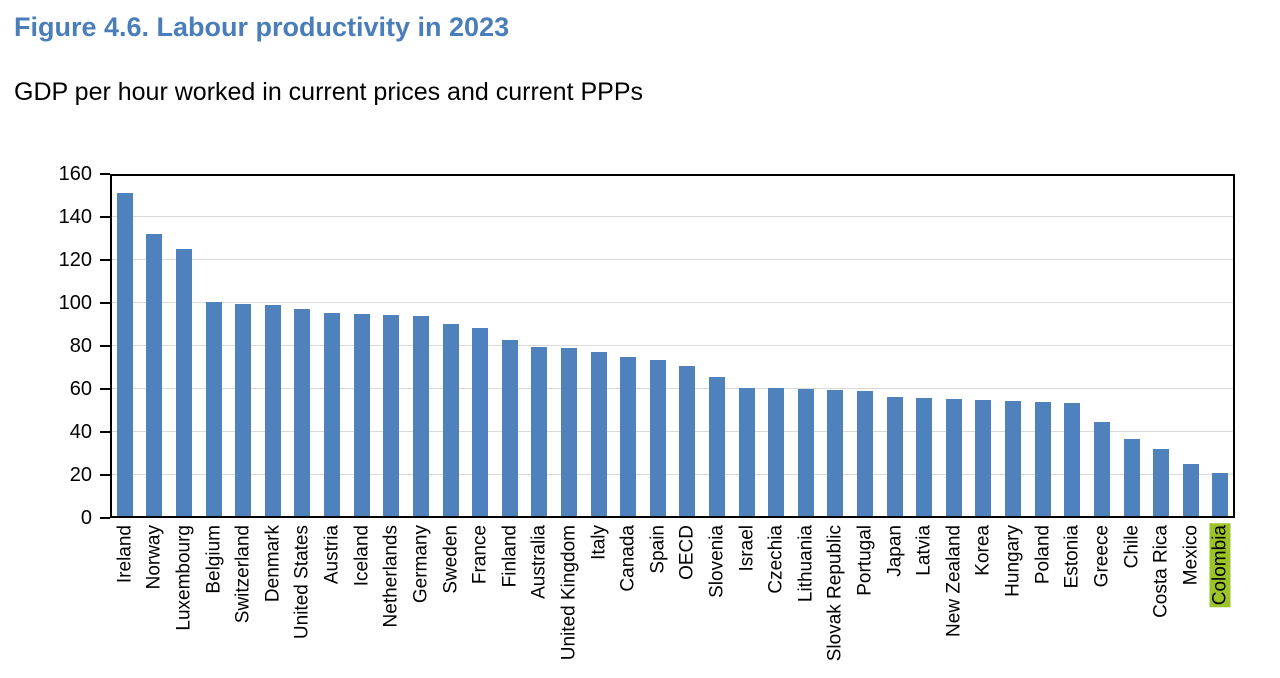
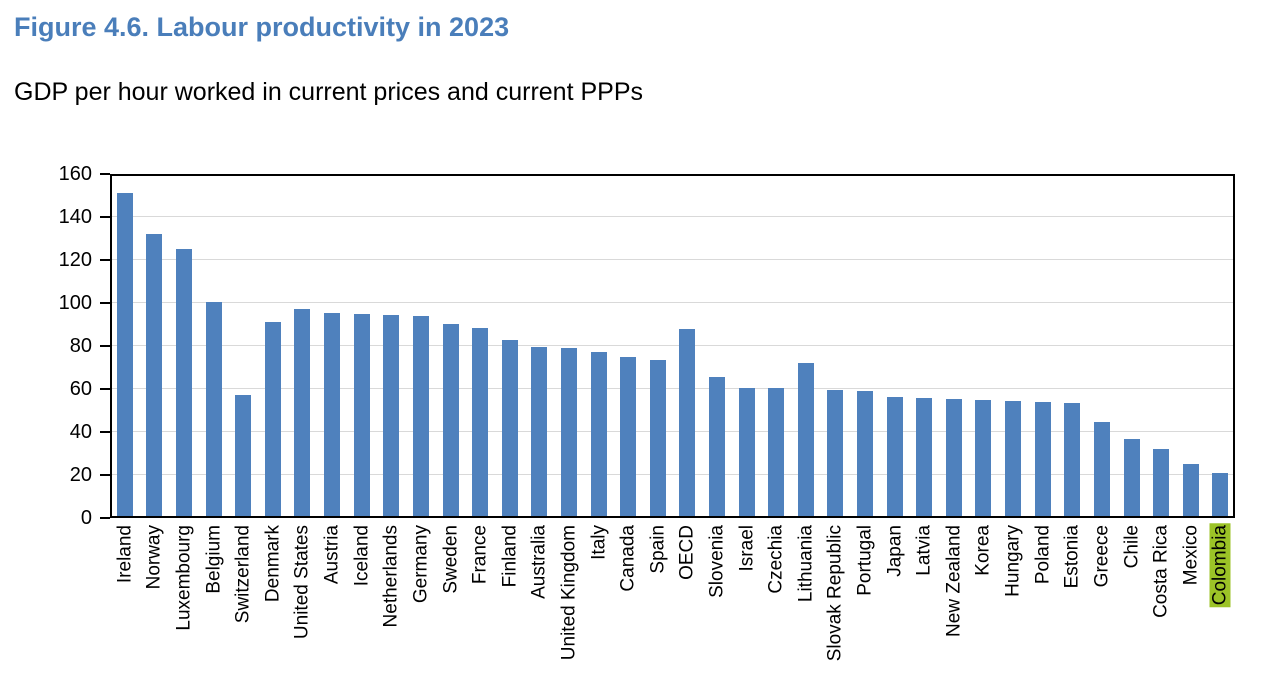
Switzerland: 99 -> 57
Denmark: 99 -> 91
OECD: 71 -> 88
Lithuania: 60 -> 72
